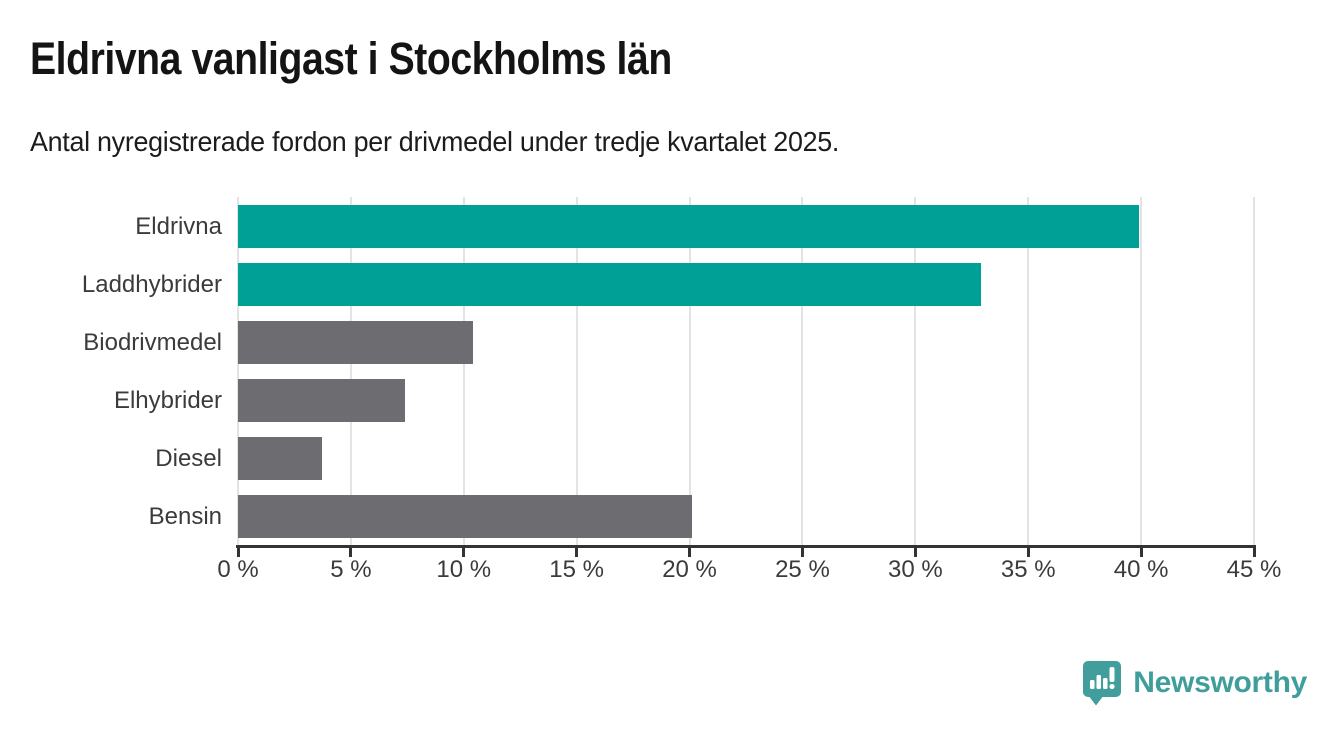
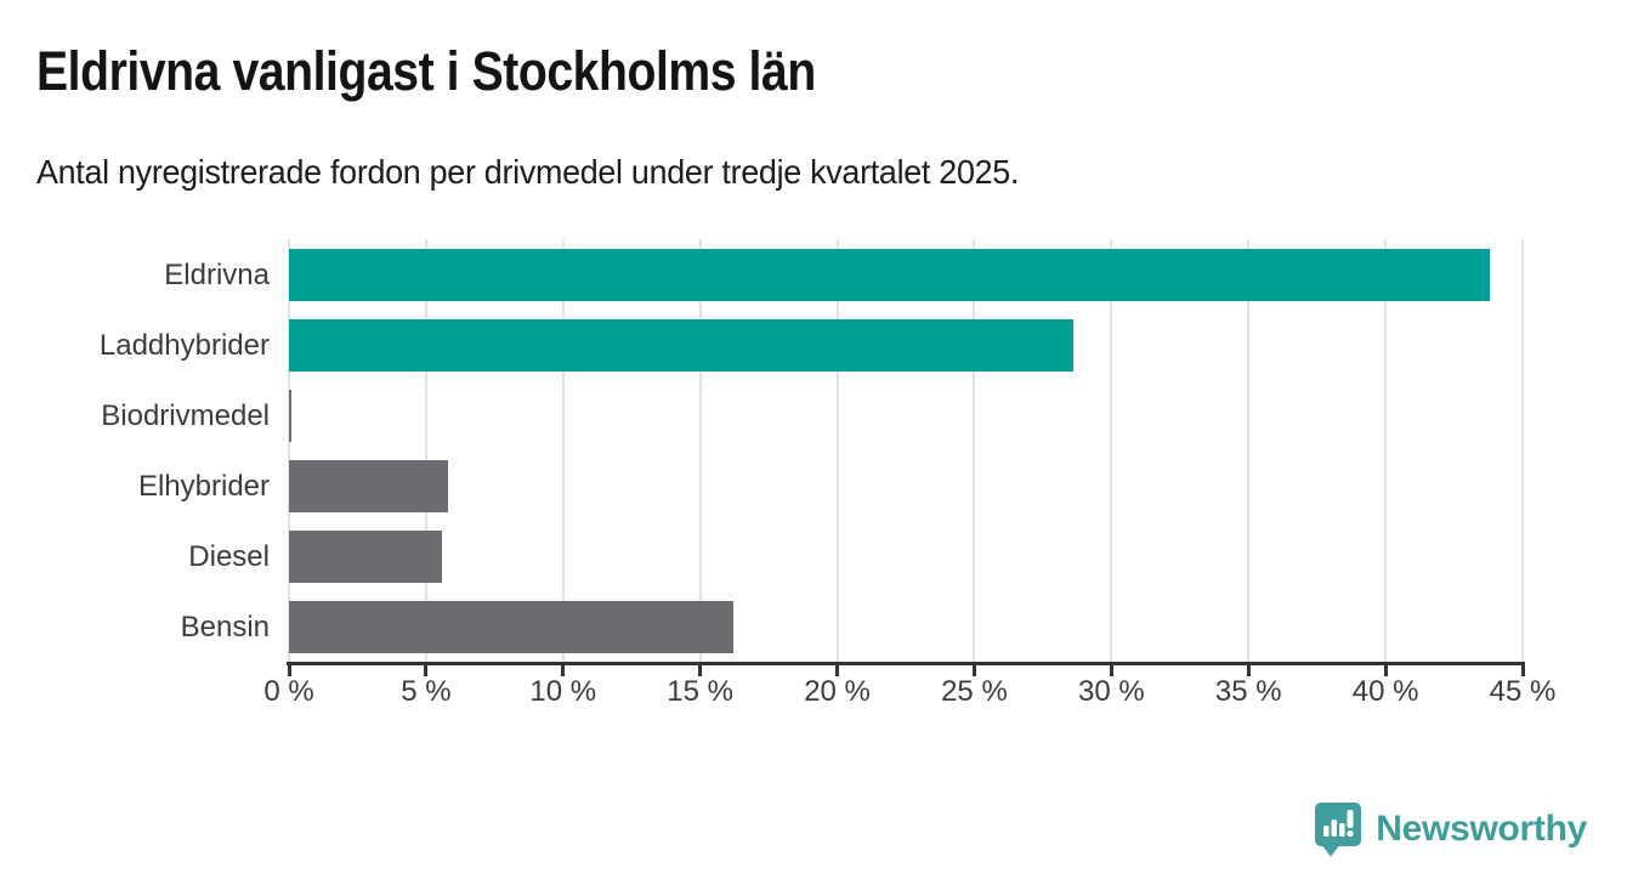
Eldrivna: 39.9% -> 43.8%
Laddhybrider: 32.9% -> 28.6%
Biodrivmedel: 10.4% -> 0.1%
Elhybrider: 7.4% -> 5.8%
Diesel: 3.7% -> 5.6%
Bensin: 20.1% -> 16.2%
